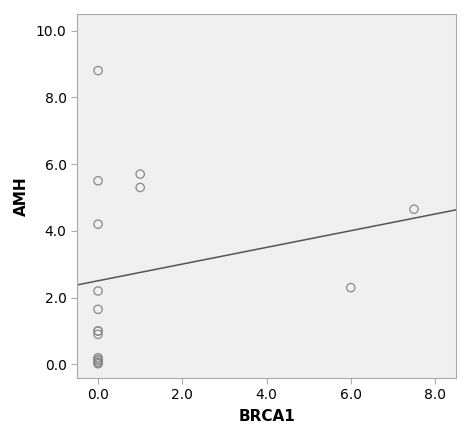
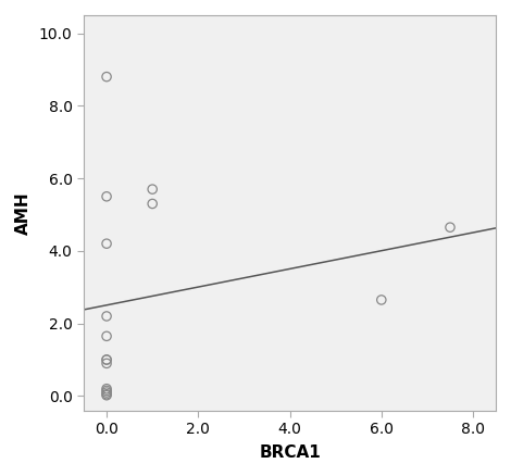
6.0: 2.30 -> 2.65
